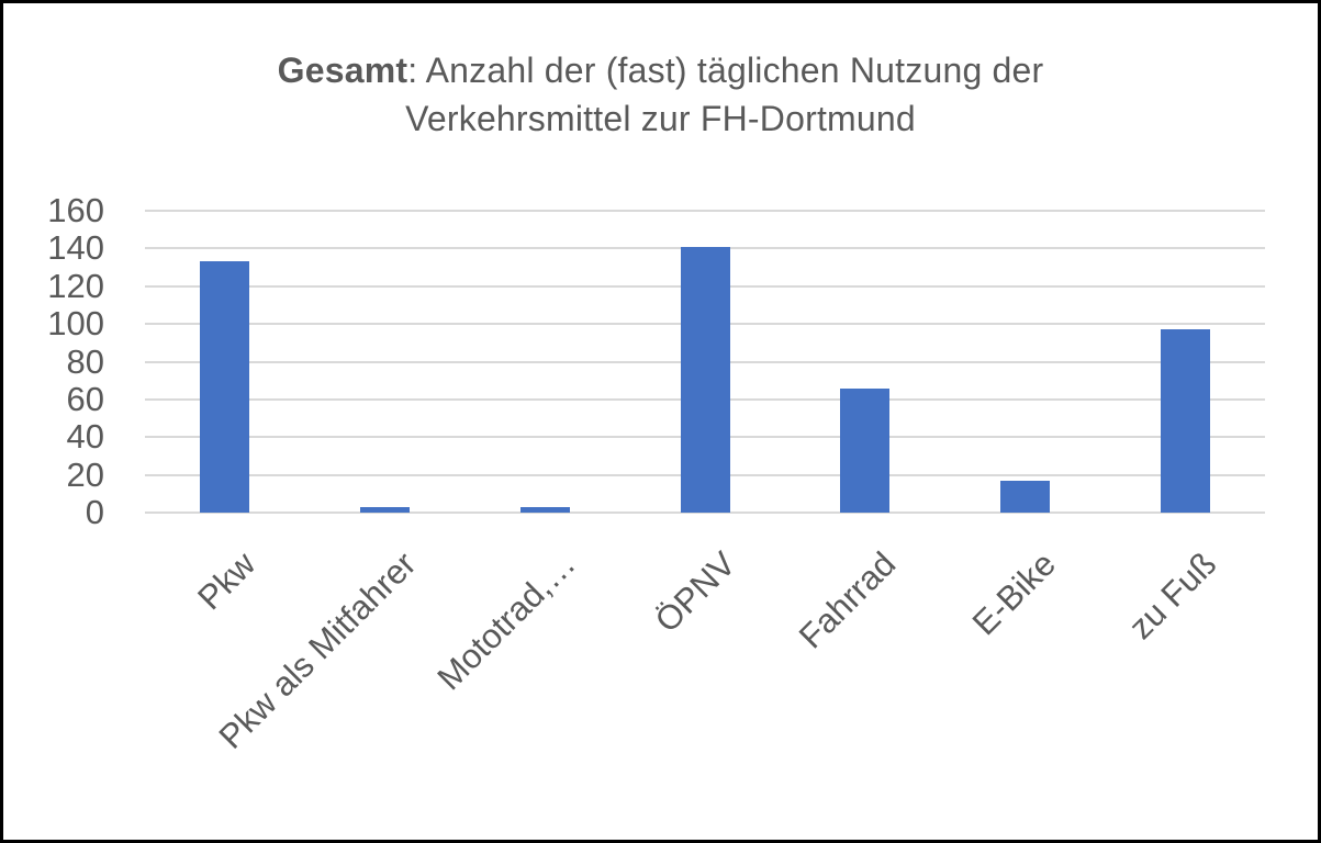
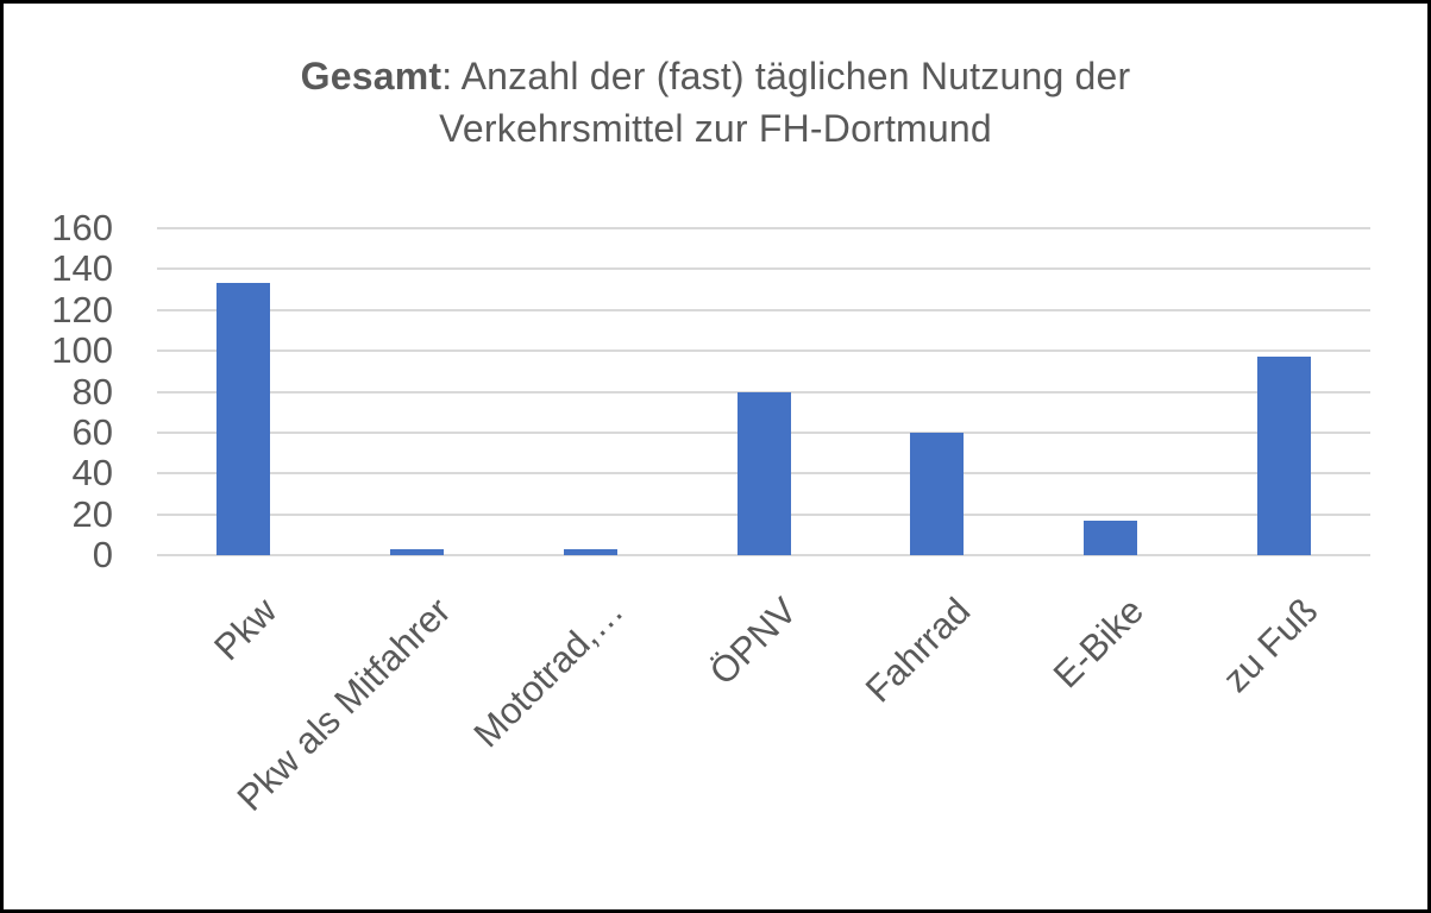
ÖPNV: 141 -> 80
Fahrrad: 66 -> 60
